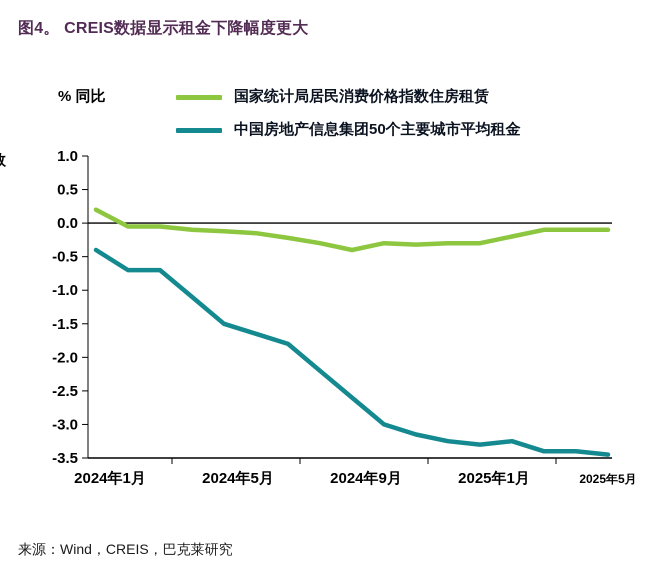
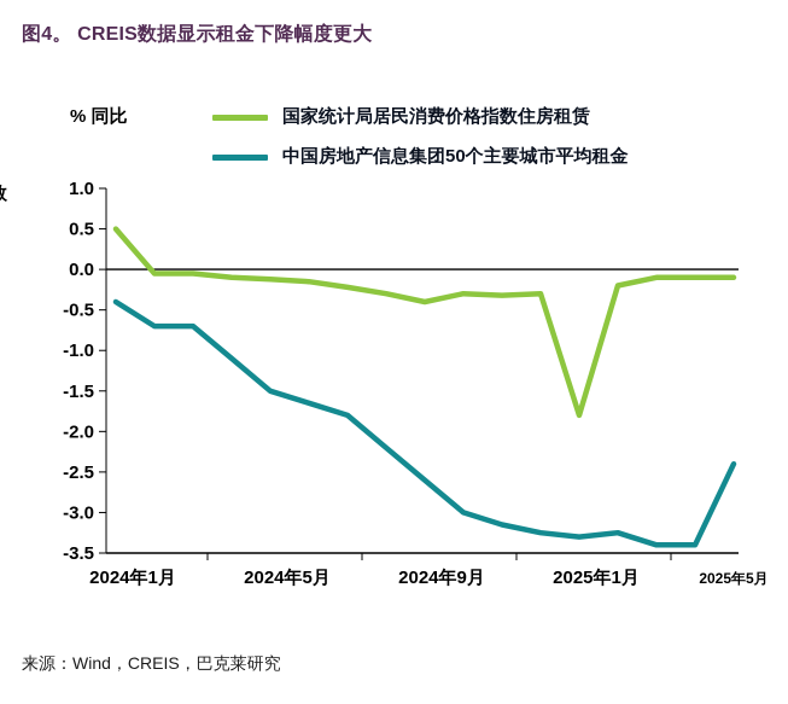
国家统计局居民消费价格指数住房租赁/2024年1月: 0.2 -> 0.5
国家统计局居民消费价格指数住房租赁/2025年1月: -0.3 -> -1.8
中国房地产信息集团50个主要城市平均租金/2025年5月: -3.5 -> -2.4
